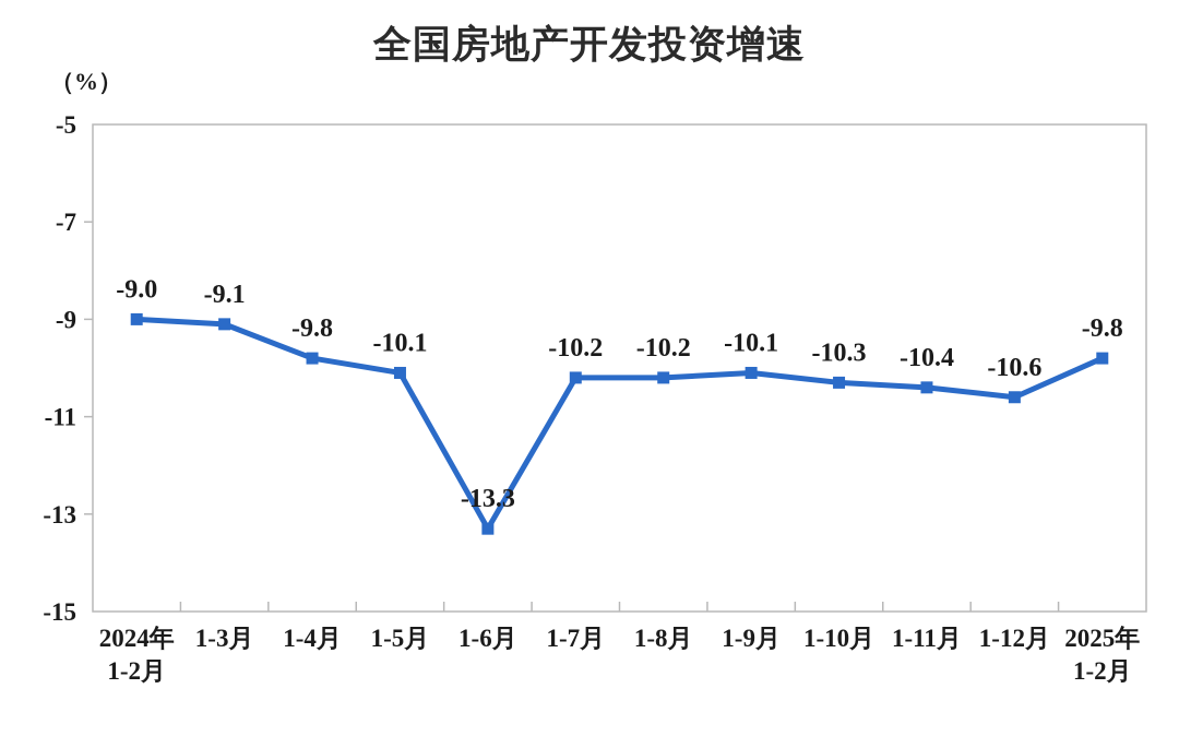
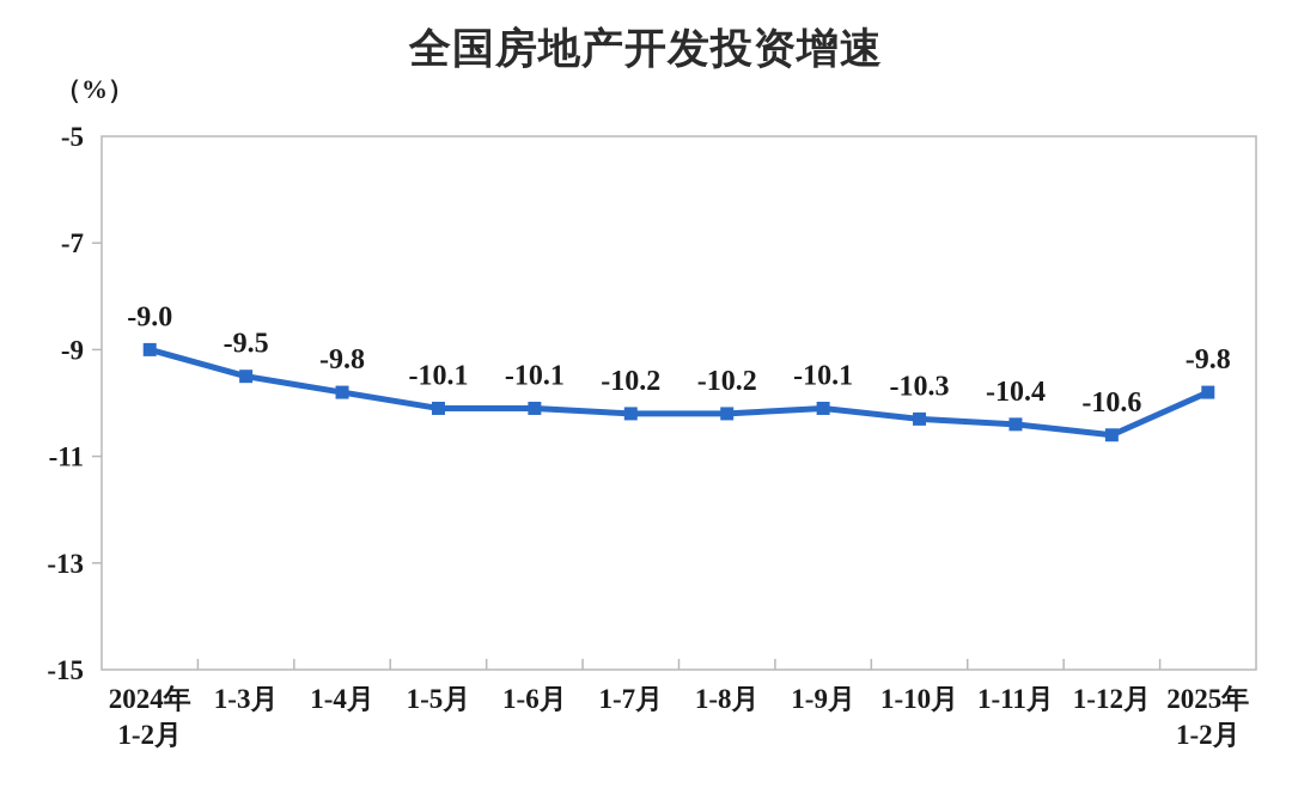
1-3月: -9.1 -> -9.5
1-6月: -13.3 -> -10.1
